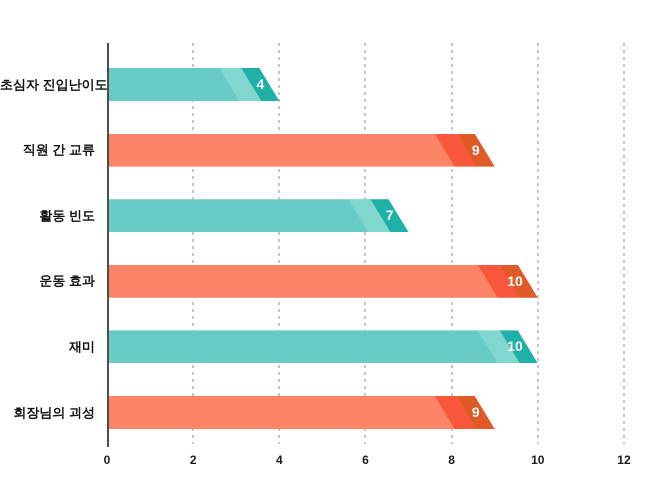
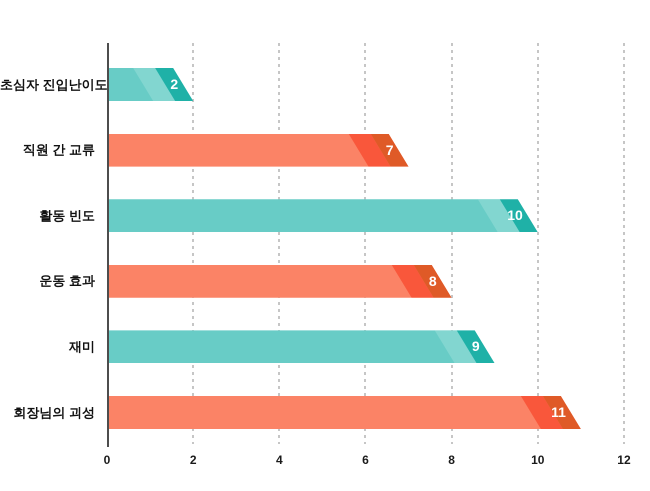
초심자 진입난이도: 4 -> 2
직원 간 교류: 9 -> 7
활동 빈도: 7 -> 10
운동 효과: 10 -> 8
재미: 10 -> 9
회장님의 괴성: 9 -> 11
